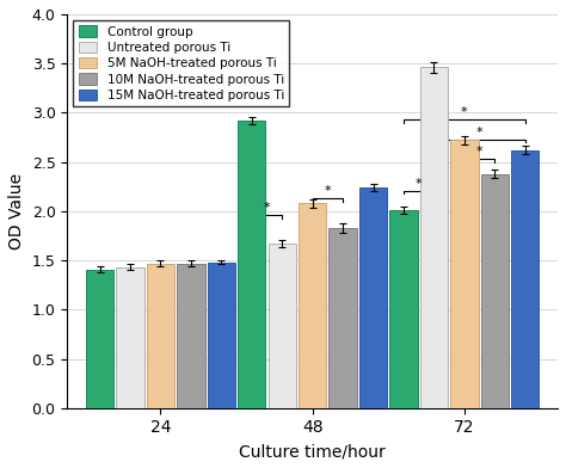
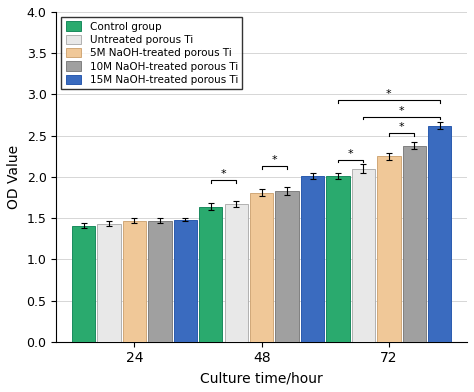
Control group/48: 2.92 -> 1.64
5M NaOH-treated porous Ti/48: 2.08 -> 1.81
15M NaOH-treated porous Ti/48: 2.24 -> 2.01
Untreated porous Ti/72: 3.46 -> 2.10
5M NaOH-treated porous Ti/72: 2.72 -> 2.25
